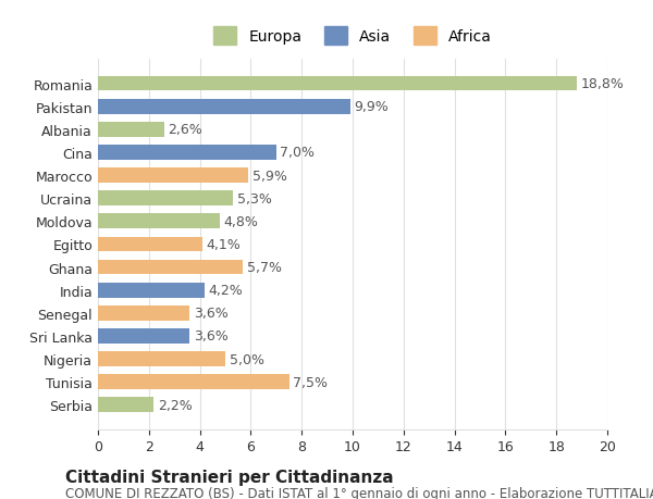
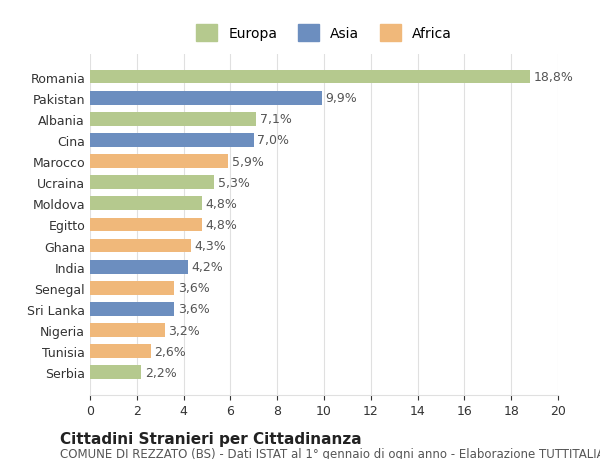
Albania: 2,6% -> 7,1%
Egitto: 4,1% -> 4,8%
Ghana: 5,7% -> 4,3%
Nigeria: 5,0% -> 3,2%
Tunisia: 7,5% -> 2,6%
